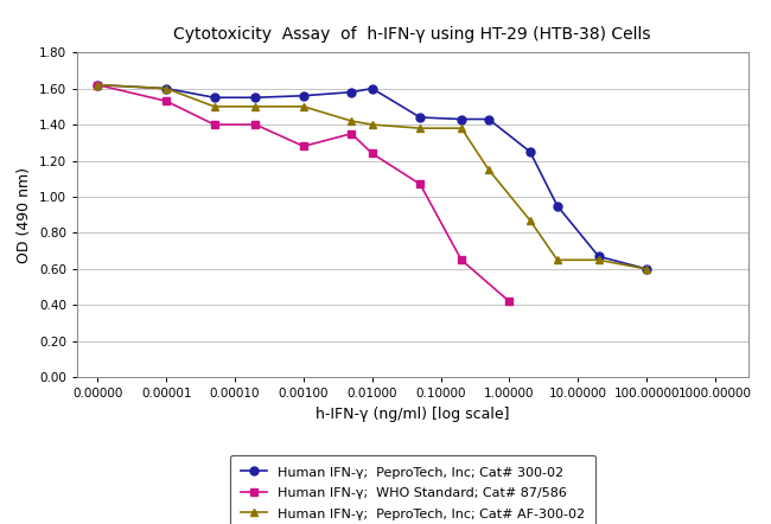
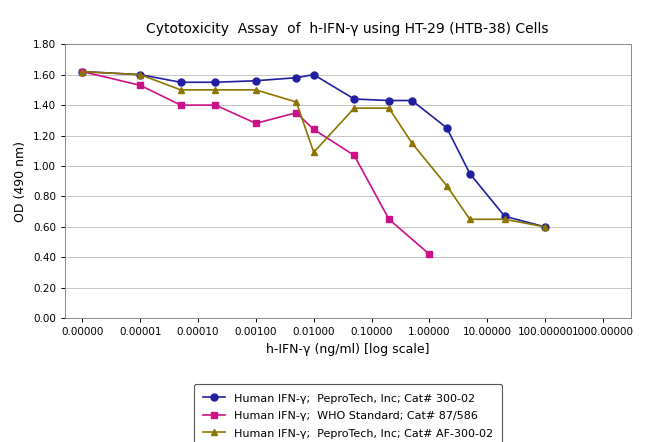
Human IFN-γ; PeproTech, Inc; Cat# AF-300-02/0.01000: 1.40 -> 1.09
